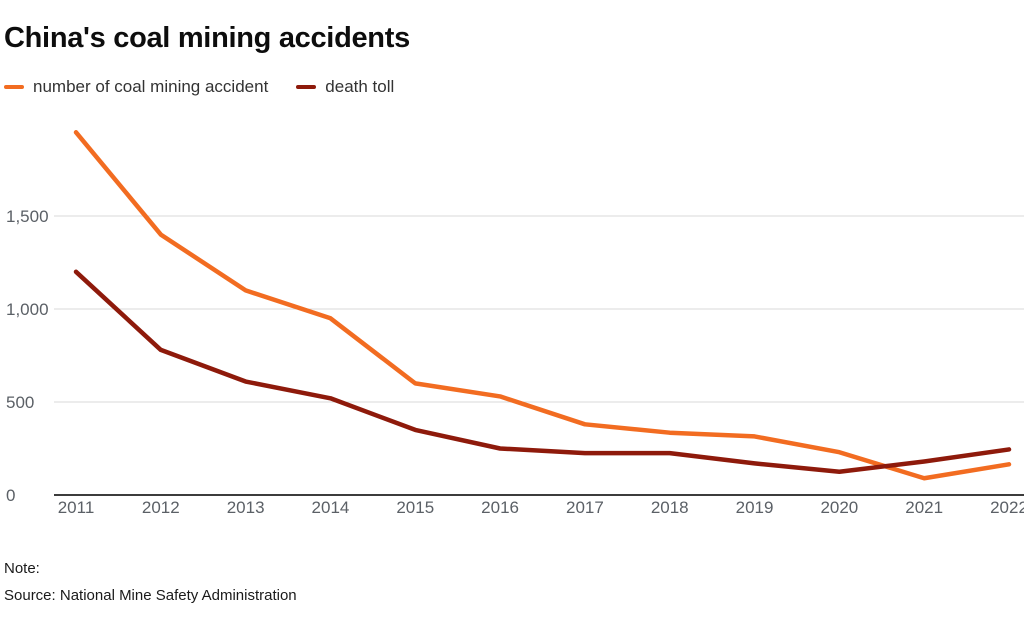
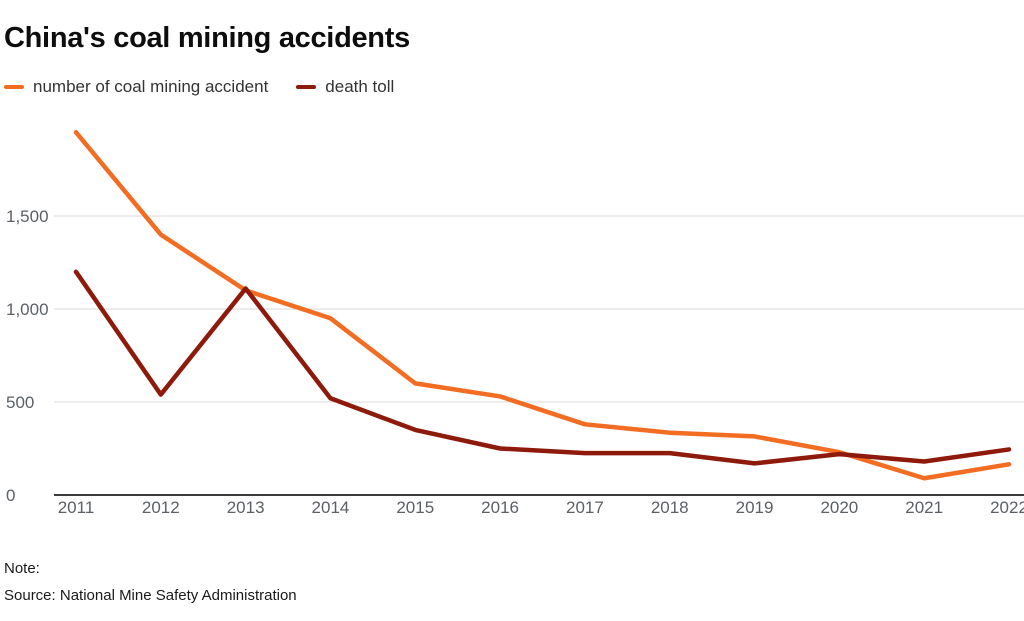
death toll/2012: 780 -> 540
death toll/2013: 610 -> 1110
death toll/2020: 120 -> 220
